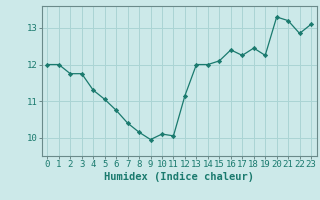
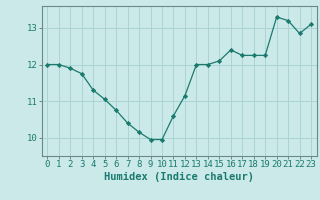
2: 11.75 -> 11.90
10: 10.10 -> 9.95
11: 10.05 -> 10.60
18: 12.45 -> 12.25
